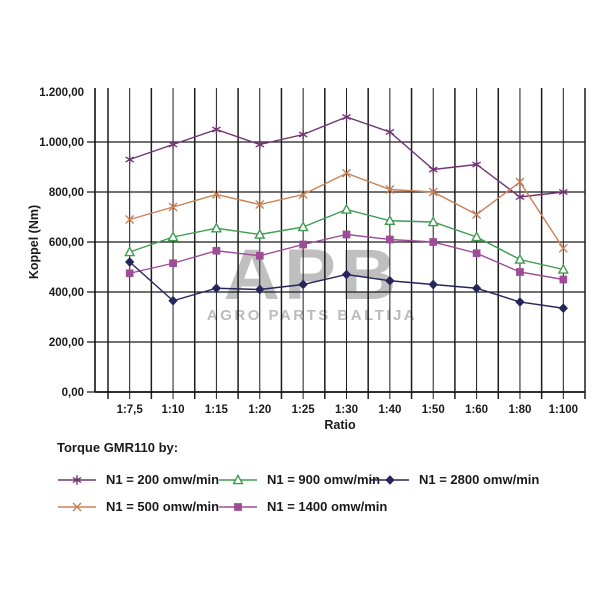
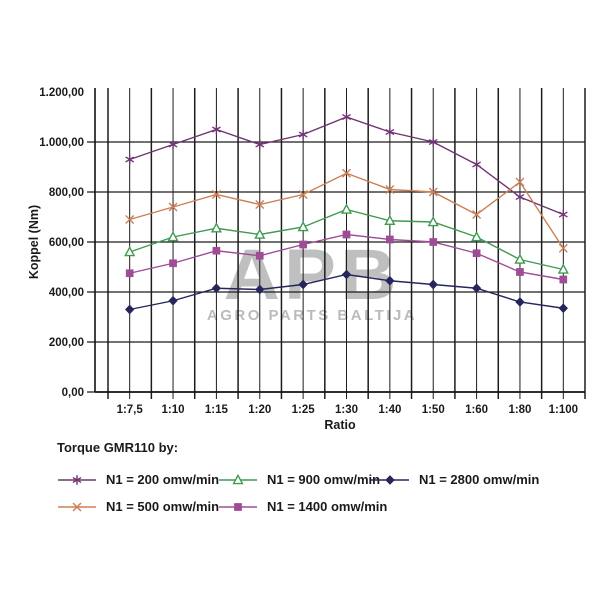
N1 = 2800 omw/min/1:7,5: 520 -> 330
N1 = 200 omw/min/1:50: 890 -> 1000
N1 = 200 omw/min/1:100: 800 -> 710
